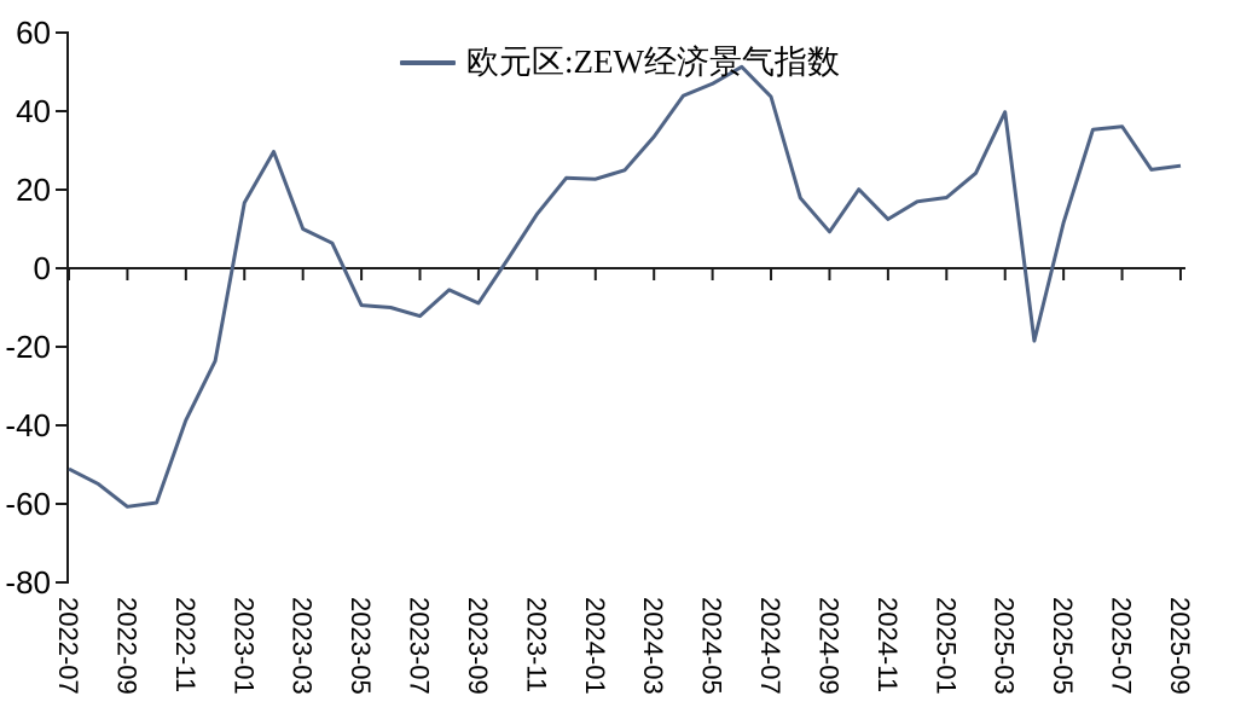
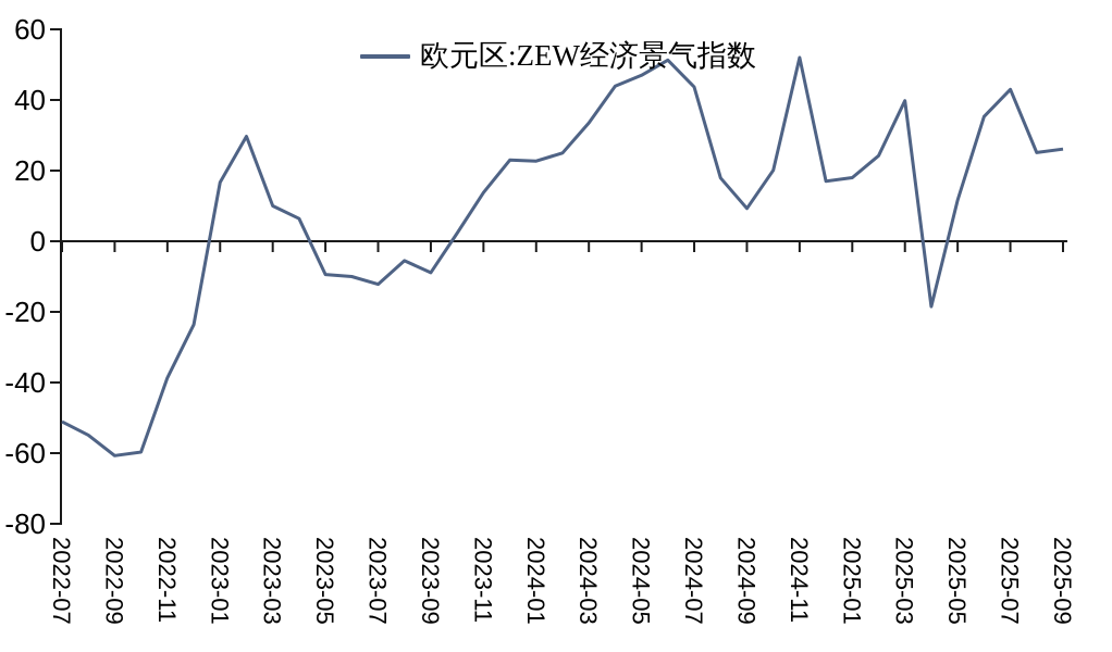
2024-11: 12 -> 52
2025-07: 36 -> 43
